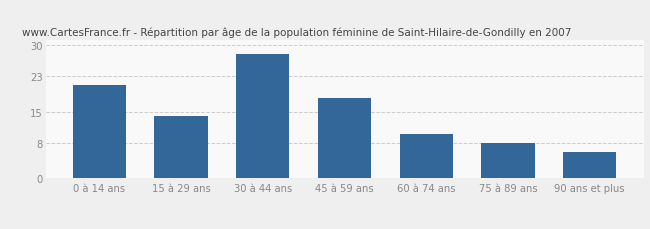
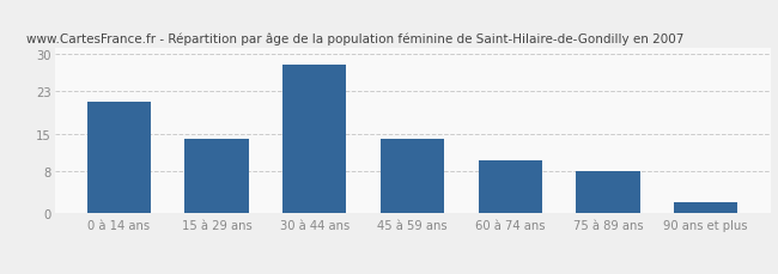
45 à 59 ans: 18 -> 14
90 ans et plus: 6 -> 2
